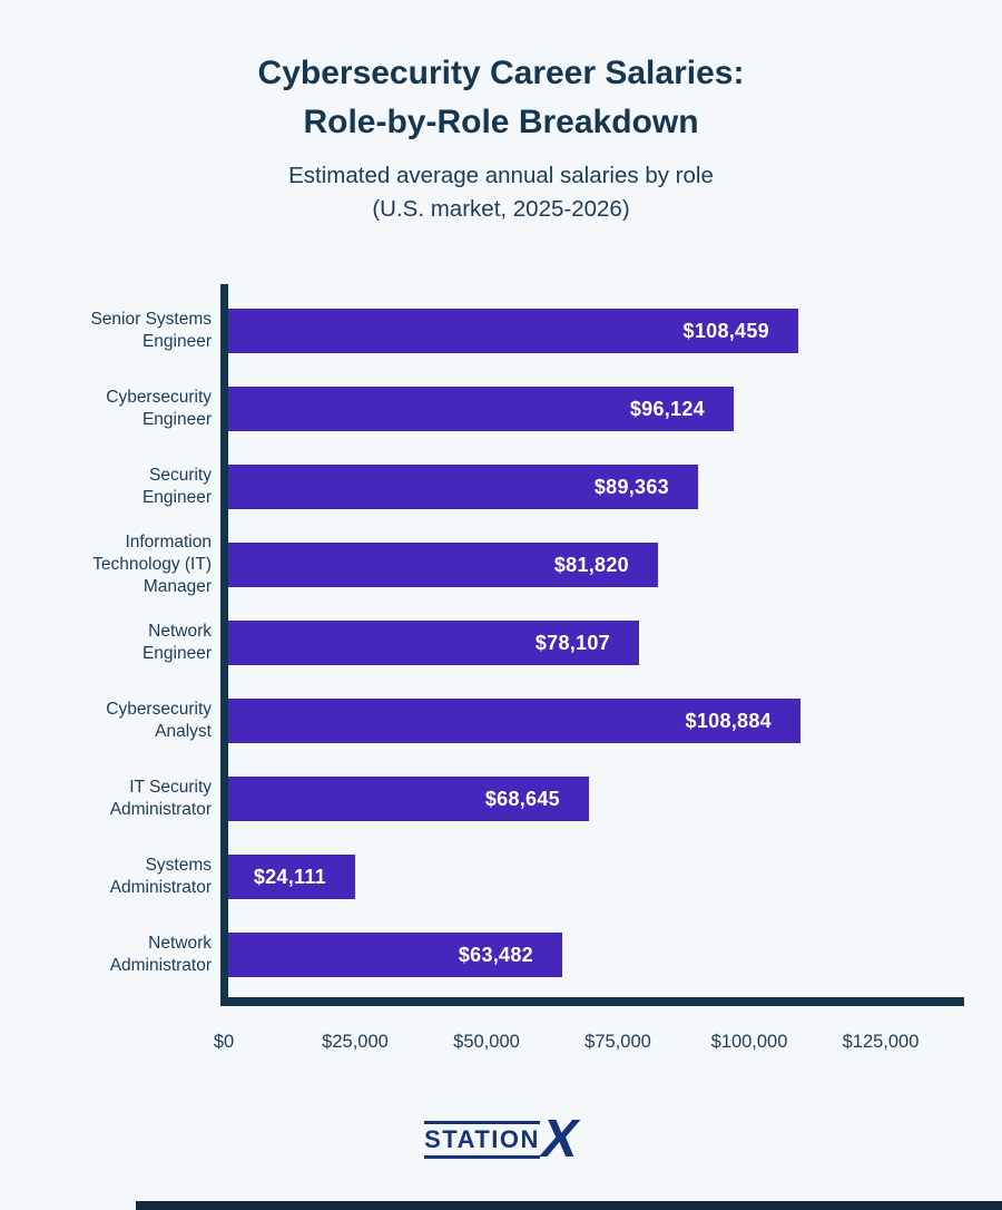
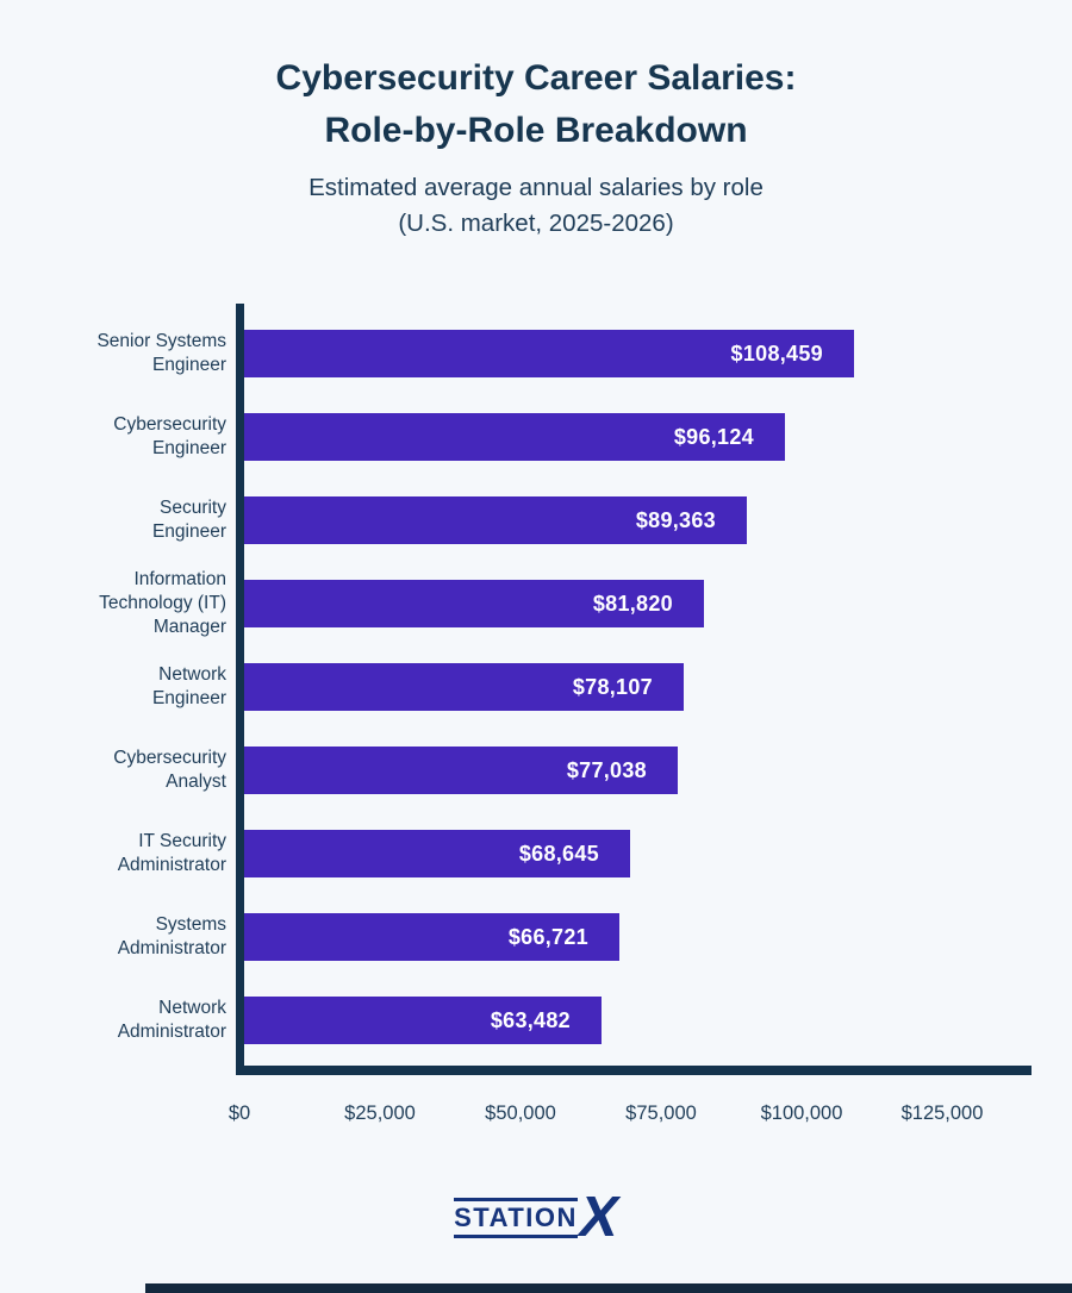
Cybersecurity Analyst: $108,884 -> $77,038
Systems Administrator: $24,111 -> $66,721
